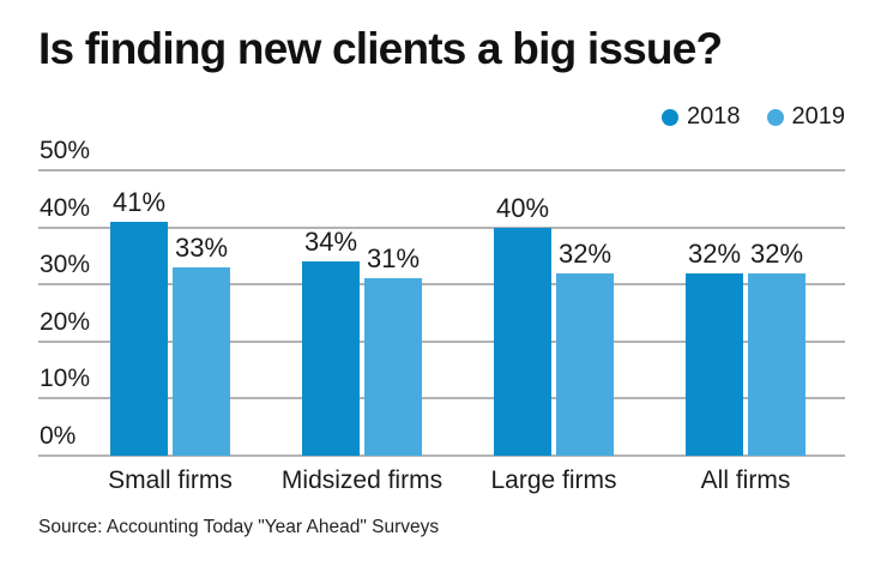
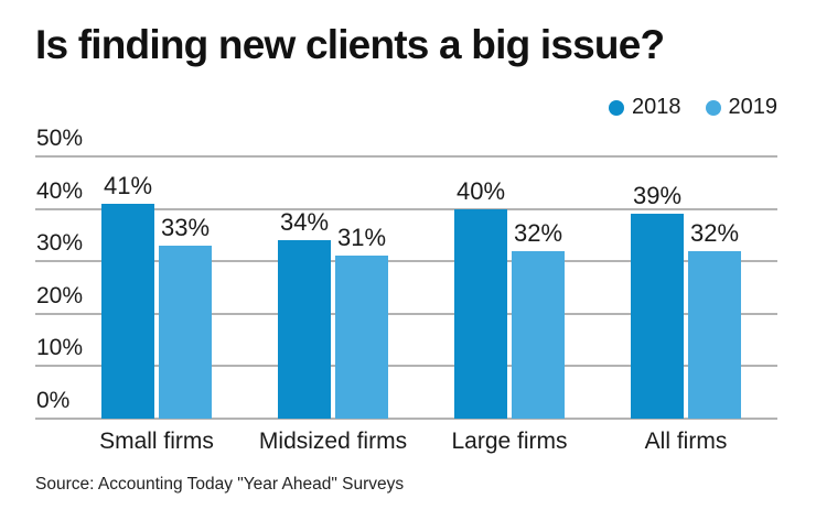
2018/All firms: 32% -> 39%
